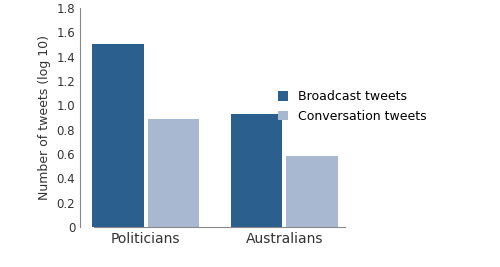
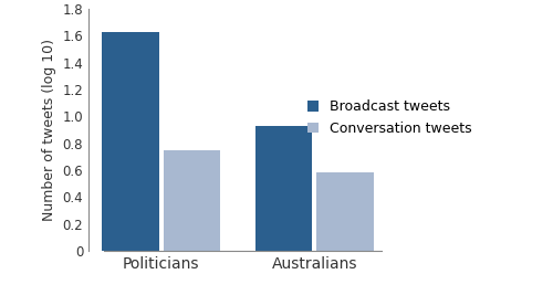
Broadcast tweets/Politicians: 1.50 -> 1.63
Conversation tweets/Politicians: 0.89 -> 0.75
